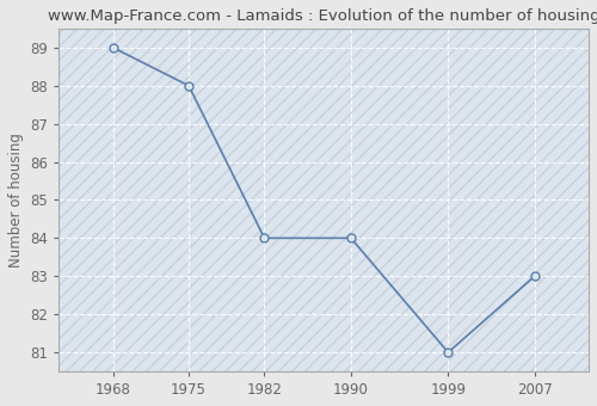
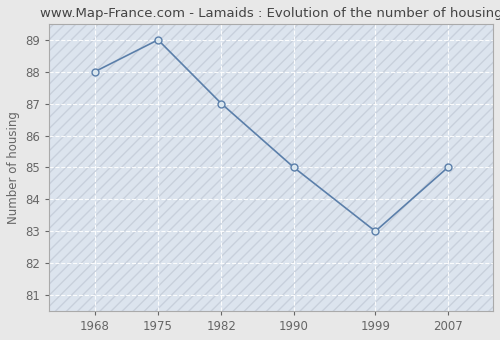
1968: 89 -> 88
1975: 88 -> 89
1982: 84 -> 87
1990: 84 -> 85
1999: 81 -> 83
2007: 83 -> 85
